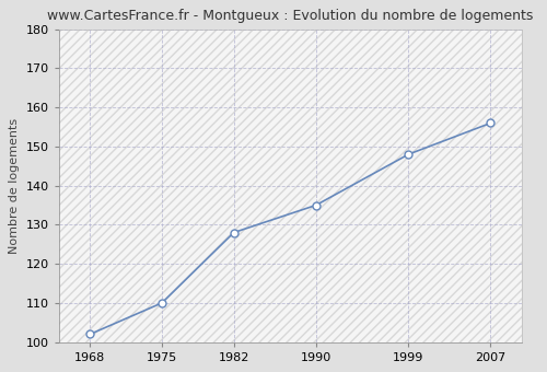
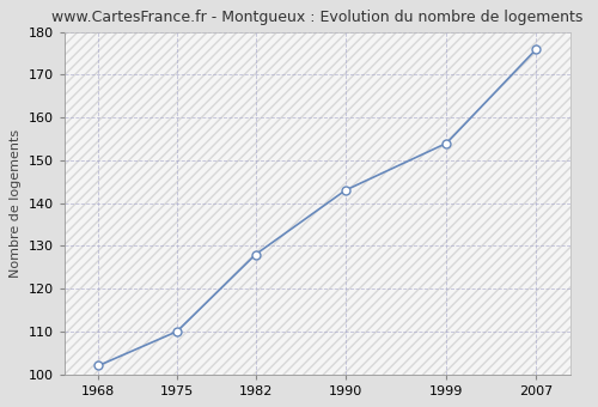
1990: 135 -> 143
1999: 148 -> 154
2007: 156 -> 176
